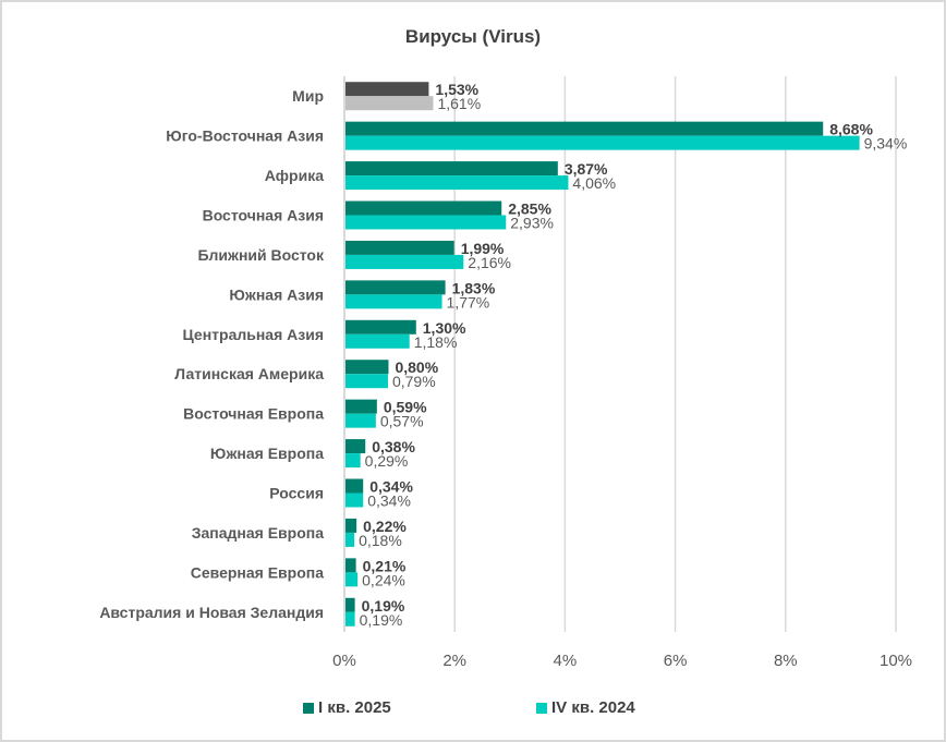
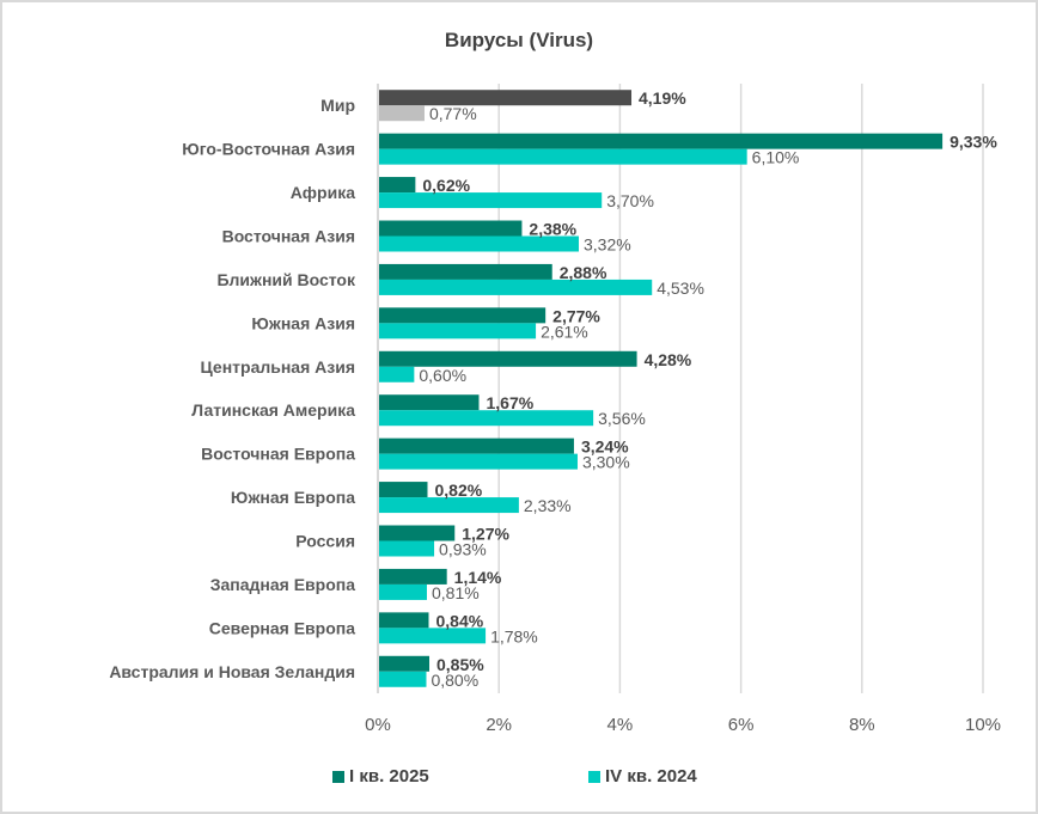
I кв. 2025/Мир: 1,53% -> 4,19%
IV кв. 2024/Мир: 1,61% -> 0,77%
I кв. 2025/Юго-Восточная Азия: 8,68% -> 9,33%
IV кв. 2024/Юго-Восточная Азия: 9,34% -> 6,10%
I кв. 2025/Африка: 3,87% -> 0,62%
IV кв. 2024/Африка: 4,06% -> 3,70%
I кв. 2025/Восточная Азия: 2,85% -> 2,38%
IV кв. 2024/Восточная Азия: 2,93% -> 3,32%
I кв. 2025/Ближний Восток: 1,99% -> 2,88%
IV кв. 2024/Ближний Восток: 2,16% -> 4,53%
I кв. 2025/Южная Азия: 1,83% -> 2,77%
IV кв. 2024/Южная Азия: 1,77% -> 2,61%
I кв. 2025/Центральная Азия: 1,30% -> 4,28%
IV кв. 2024/Центральная Азия: 1,18% -> 0,60%
I кв. 2025/Латинская Америка: 0,80% -> 1,67%
IV кв. 2024/Латинская Америка: 0,79% -> 3,56%
I кв. 2025/Восточная Европа: 0,59% -> 3,24%
IV кв. 2024/Восточная Европа: 0,57% -> 3,30%
I кв. 2025/Южная Европа: 0,38% -> 0,82%
IV кв. 2024/Южная Европа: 0,29% -> 2,33%
I кв. 2025/Россия: 0,34% -> 1,27%
IV кв. 2024/Россия: 0,34% -> 0,93%
I кв. 2025/Западная Европа: 0,22% -> 1,14%
IV кв. 2024/Западная Европа: 0,18% -> 0,81%
I кв. 2025/Северная Европа: 0,21% -> 0,84%
IV кв. 2024/Северная Европа: 0,24% -> 1,78%
I кв. 2025/Австралия и Новая Зеландия: 0,19% -> 0,85%
IV кв. 2024/Австралия и Новая Зеландия: 0,19% -> 0,80%
